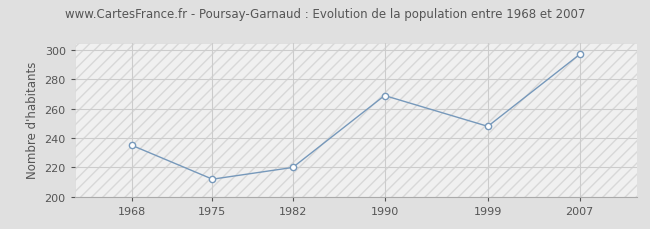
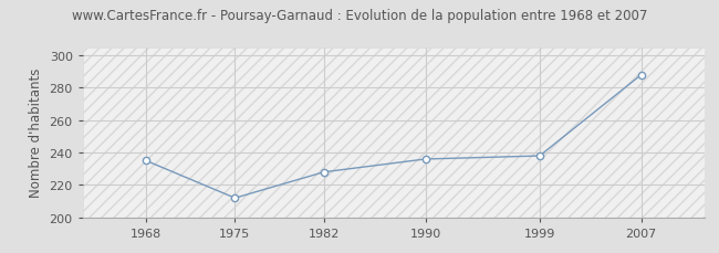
1982: 220 -> 228
1990: 269 -> 236
1999: 248 -> 238
2007: 297 -> 288
